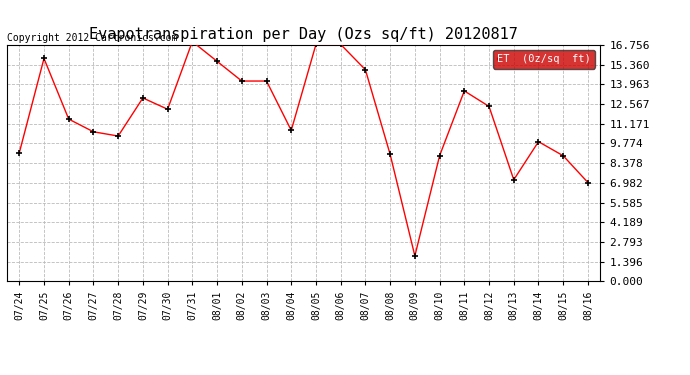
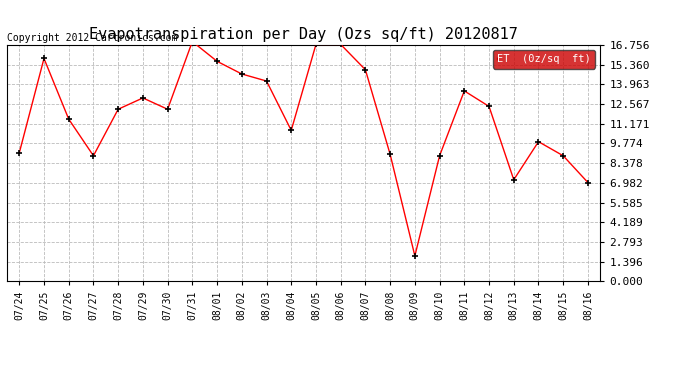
07/27: 10.6 -> 8.9
07/28: 10.3 -> 12.2
08/02: 14.2 -> 14.7
